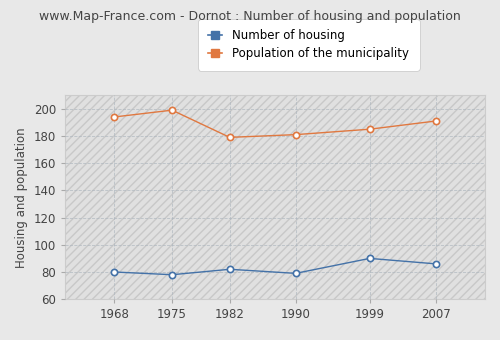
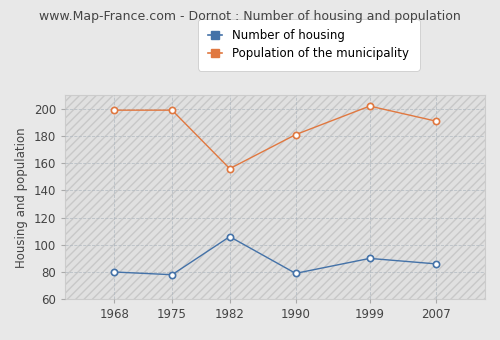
Population of the municipality/1968: 194 -> 199
Number of housing/1982: 82 -> 106
Population of the municipality/1982: 179 -> 156
Population of the municipality/1999: 185 -> 202
